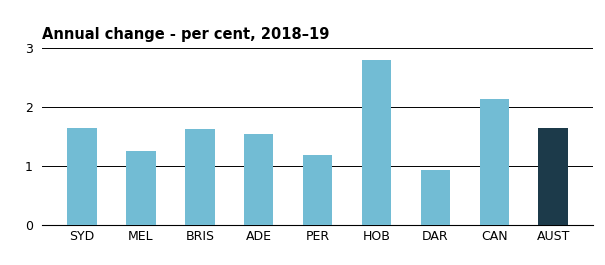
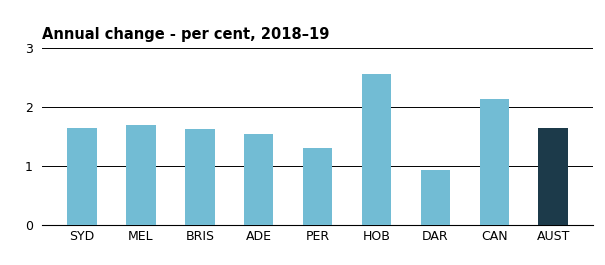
MEL: 1.26 -> 1.70
PER: 1.18 -> 1.30
HOB: 2.80 -> 2.55
